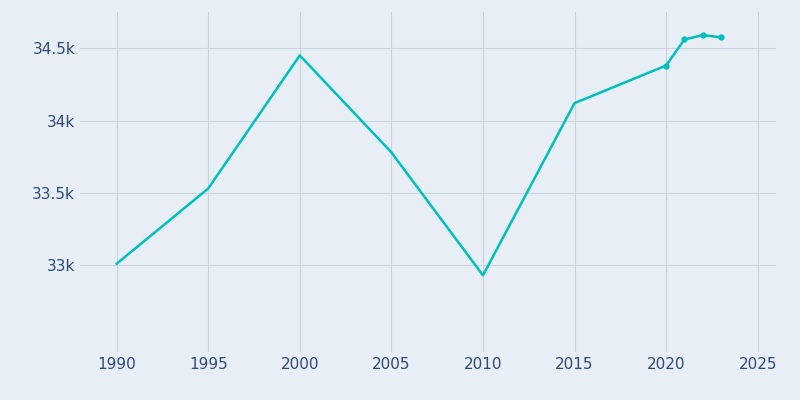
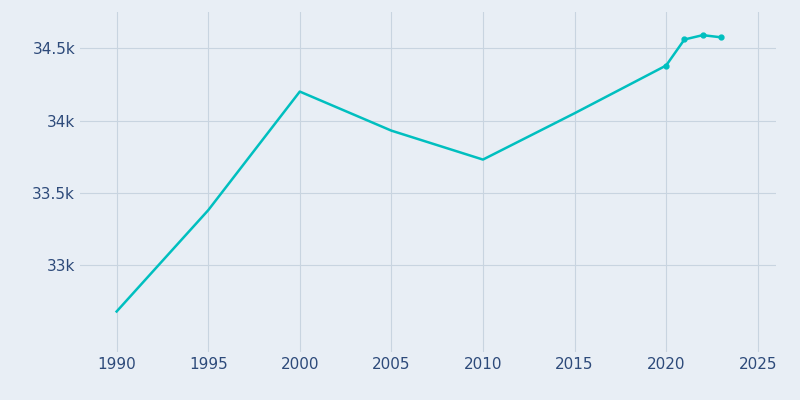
1990: 33.01k -> 32.68k
1995: 33.53k -> 33.38k
2000: 34.45k -> 34.20k
2005: 33.78k -> 33.93k
2010: 32.93k -> 33.73k
2015: 34.12k -> 34.05k
